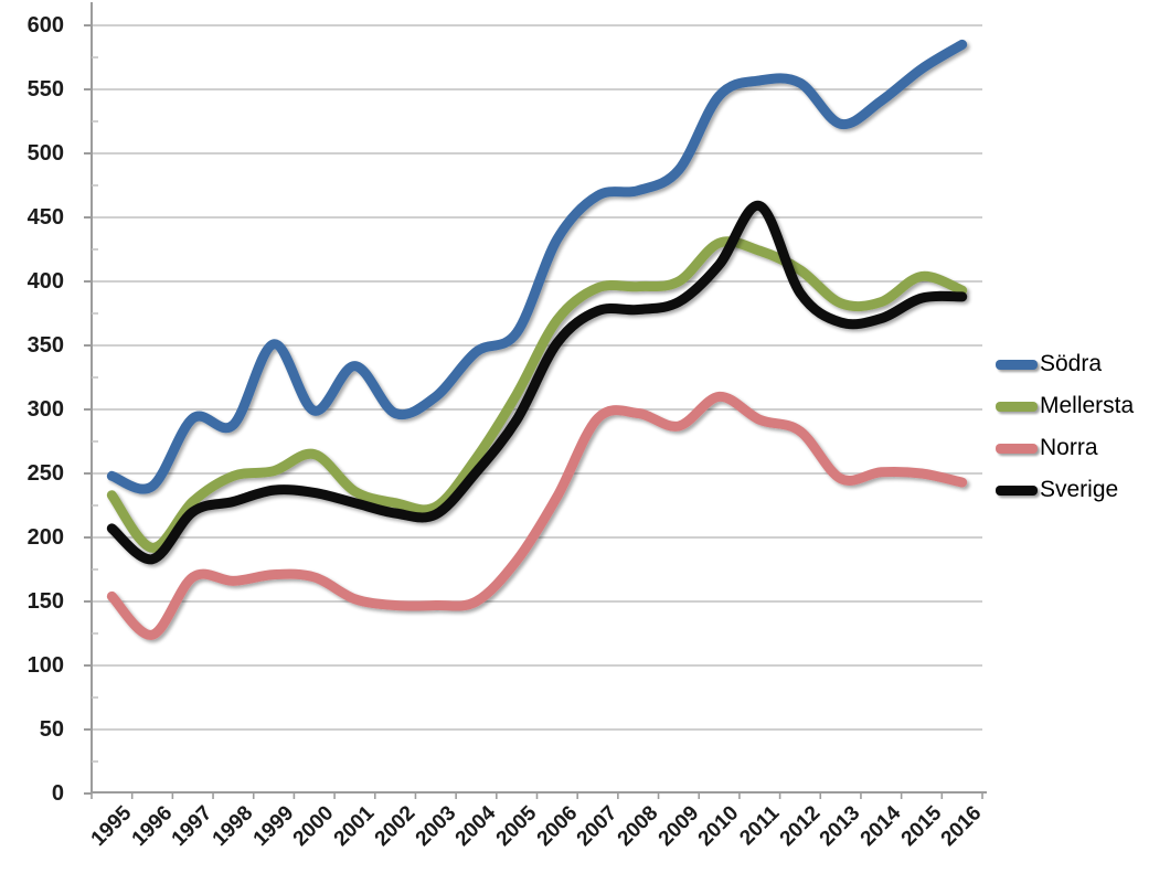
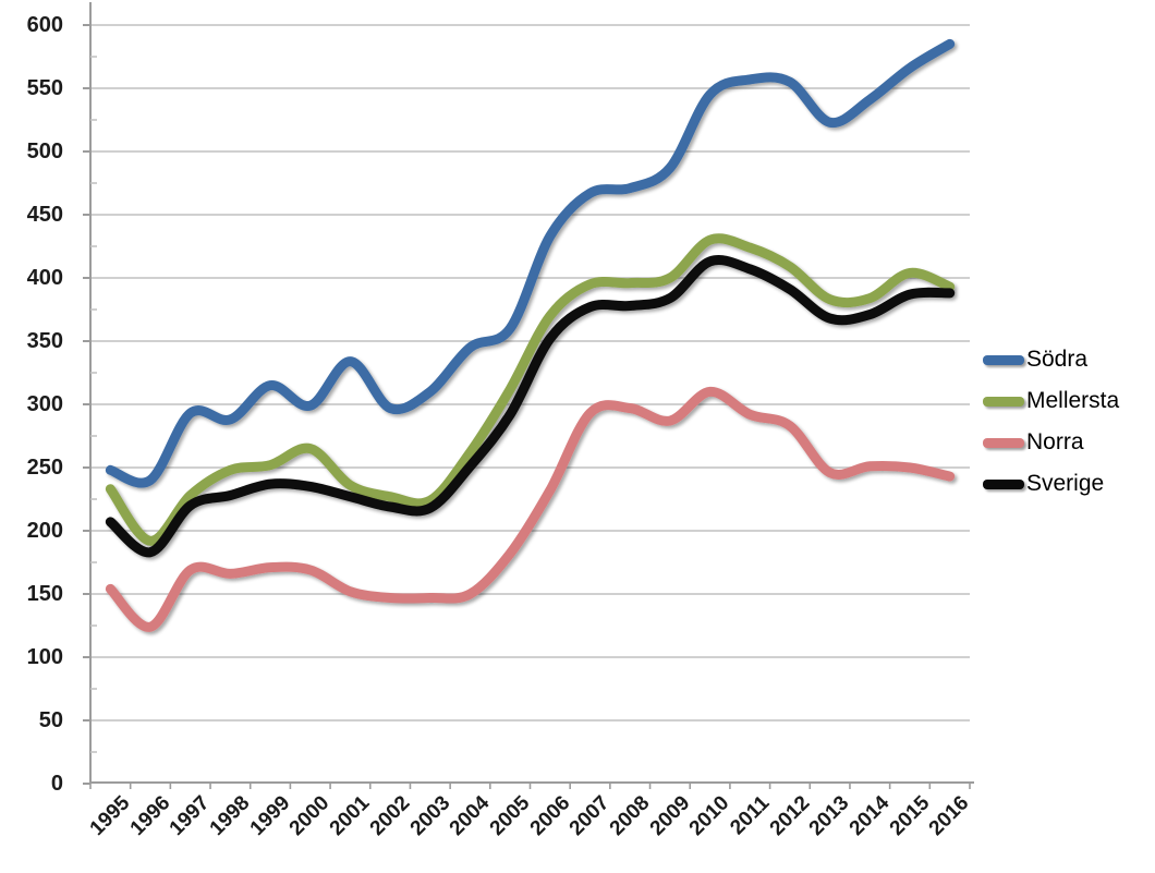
Södra/1999: 351 -> 315
Sverige/2011: 459 -> 407
